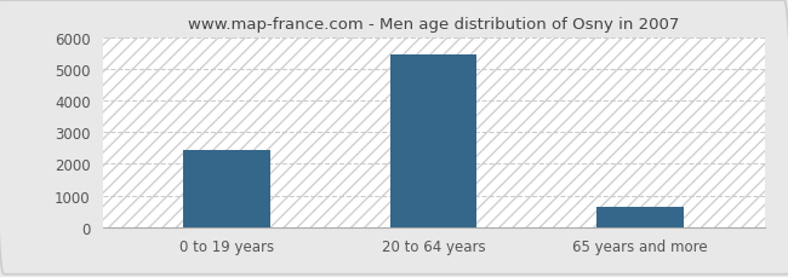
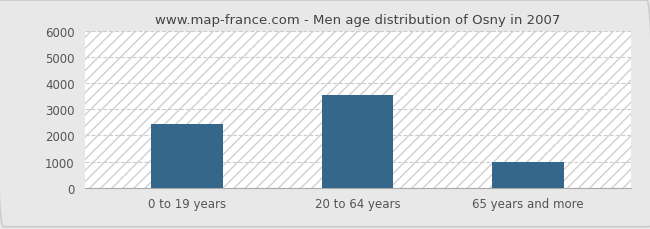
20 to 64 years: 5480 -> 3550
65 years and more: 620 -> 1000
